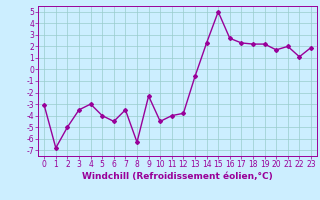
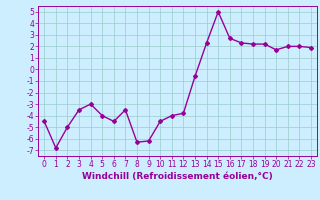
0: -3.1 -> -4.5
9: -2.3 -> -6.2
22: 1.1 -> 2.0
